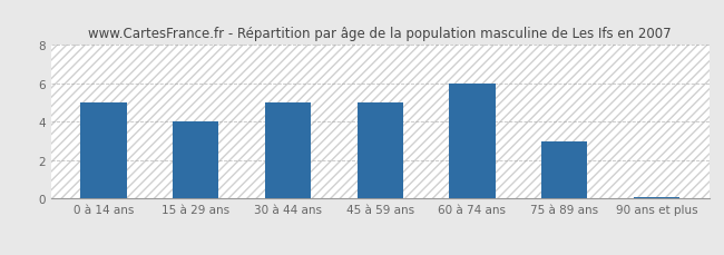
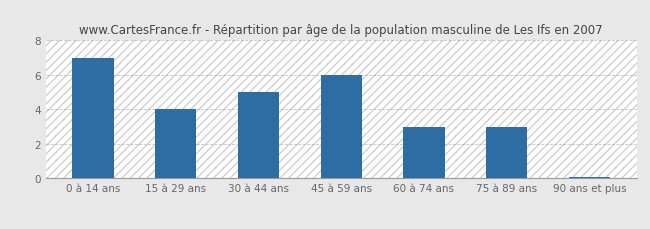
0 à 14 ans: 5.0 -> 7.0
45 à 59 ans: 5.0 -> 6.0
60 à 74 ans: 6.0 -> 3.0
